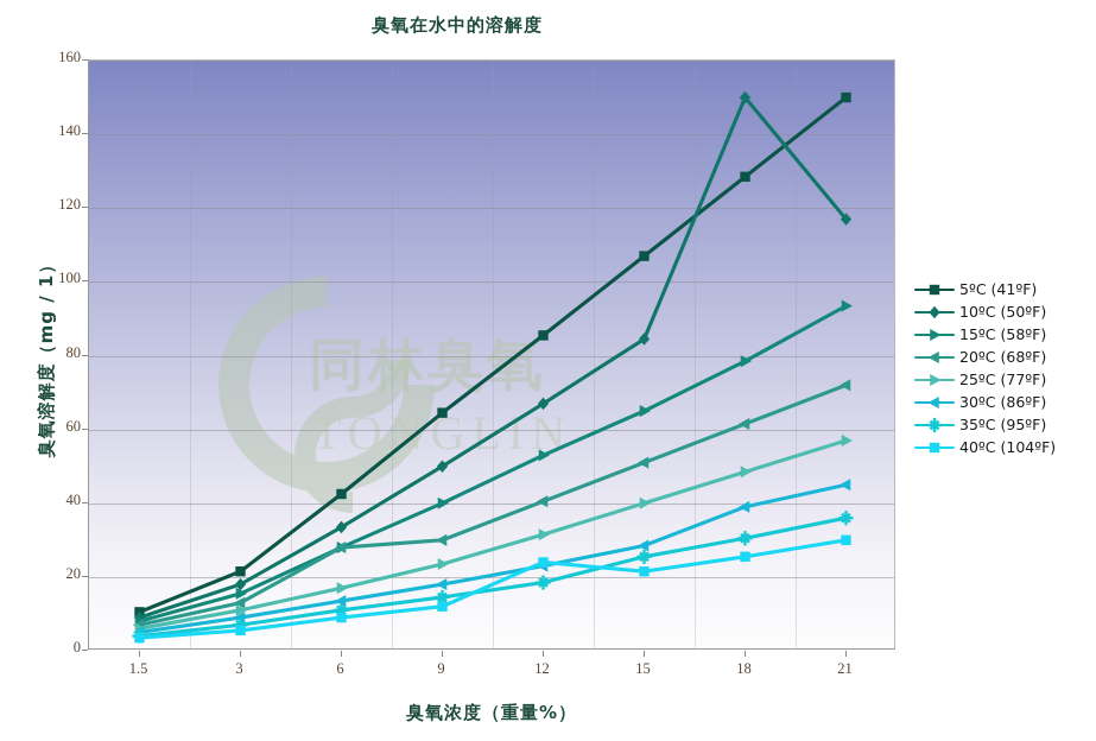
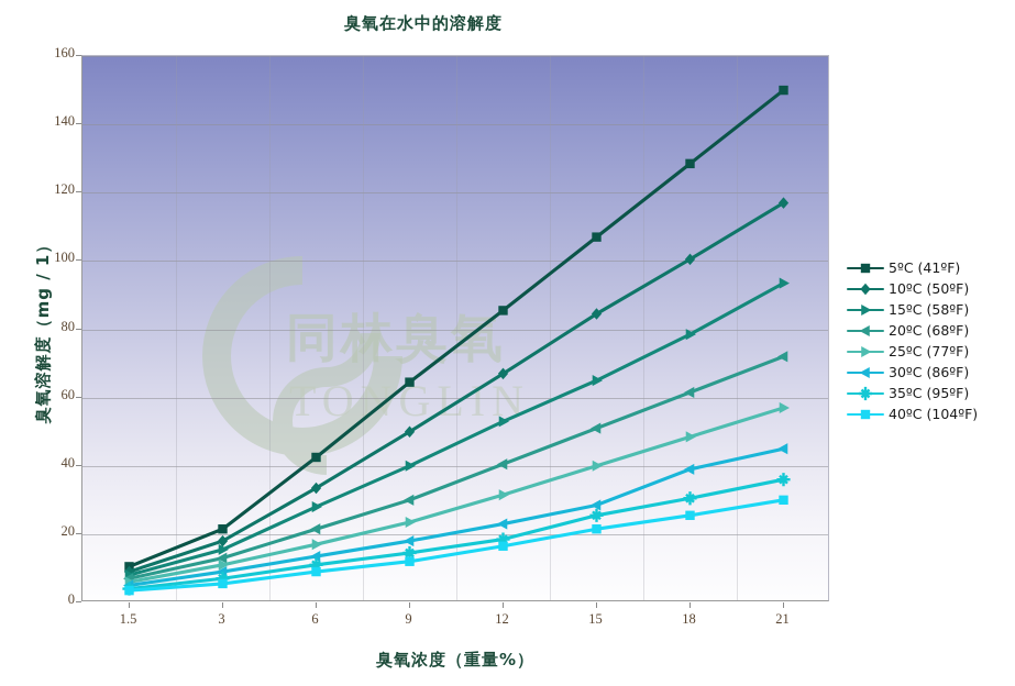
20ºC (68ºF)/6: 28 -> 22
40ºC (104ºF)/12: 24 -> 16
10ºC (50ºF)/18: 150 -> 100
